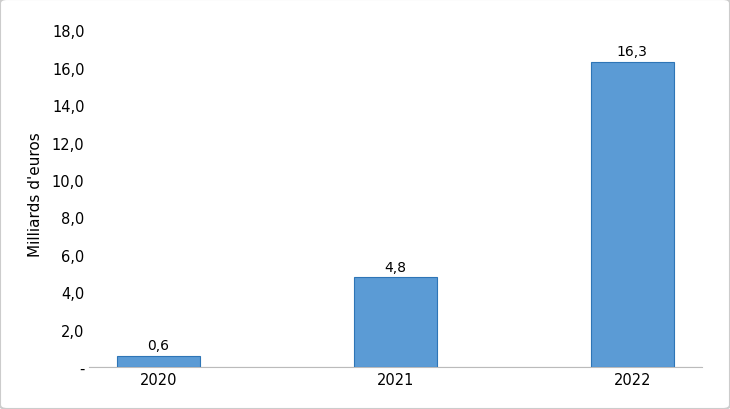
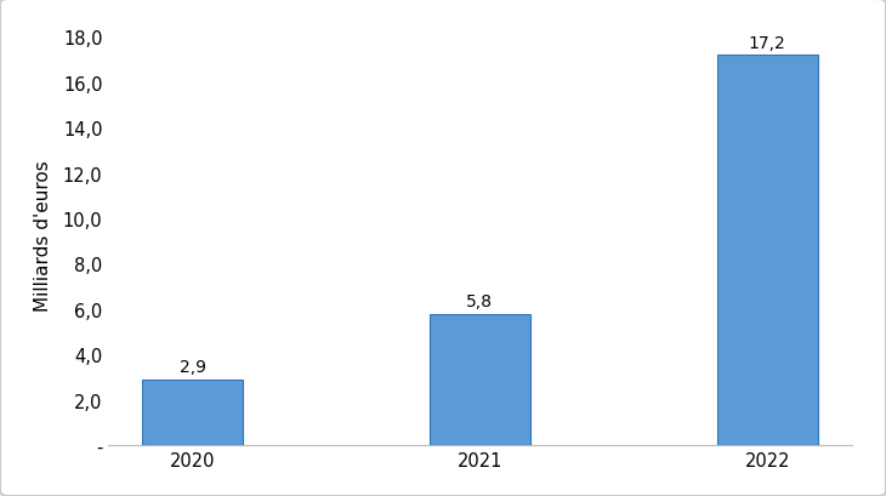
2020: 0,6 -> 2,9
2021: 4,8 -> 5,8
2022: 16,3 -> 17,2
